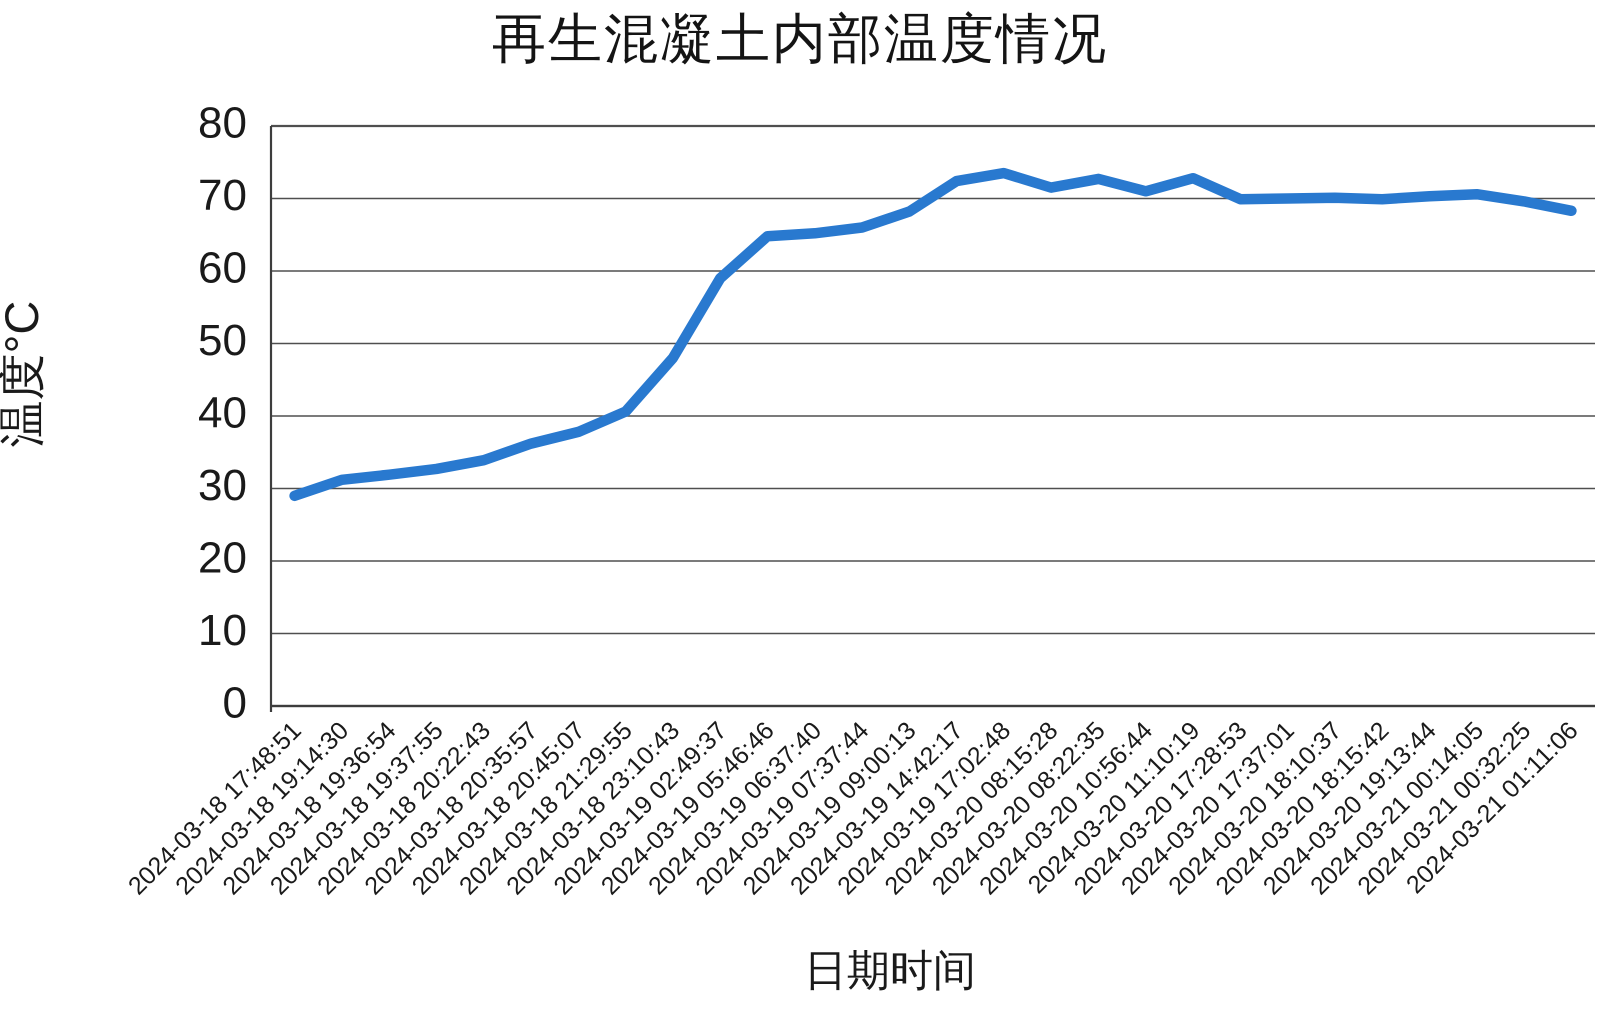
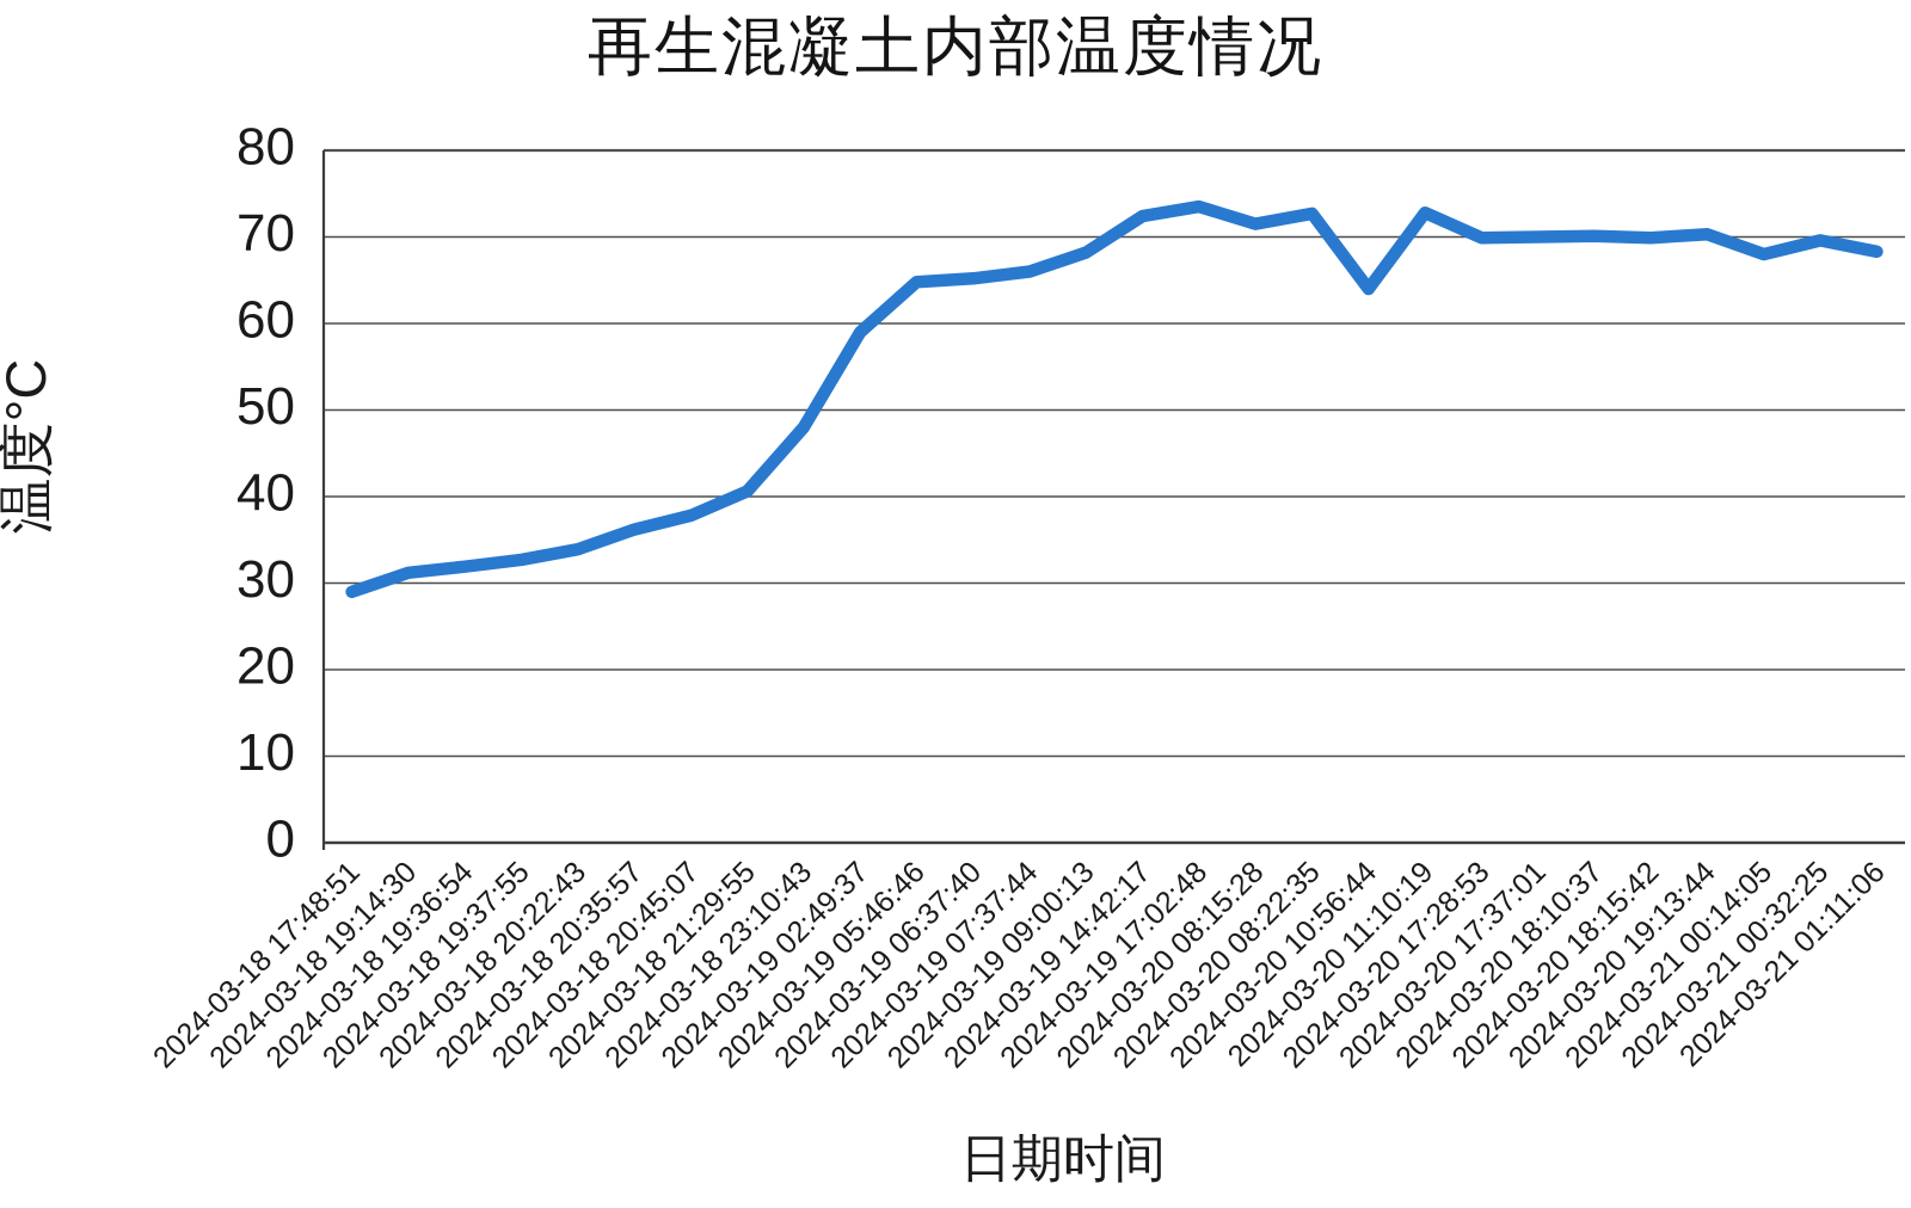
2024-03-20 10:56:44: 71 -> 64
2024-03-21 00:14:05: 71 -> 68
